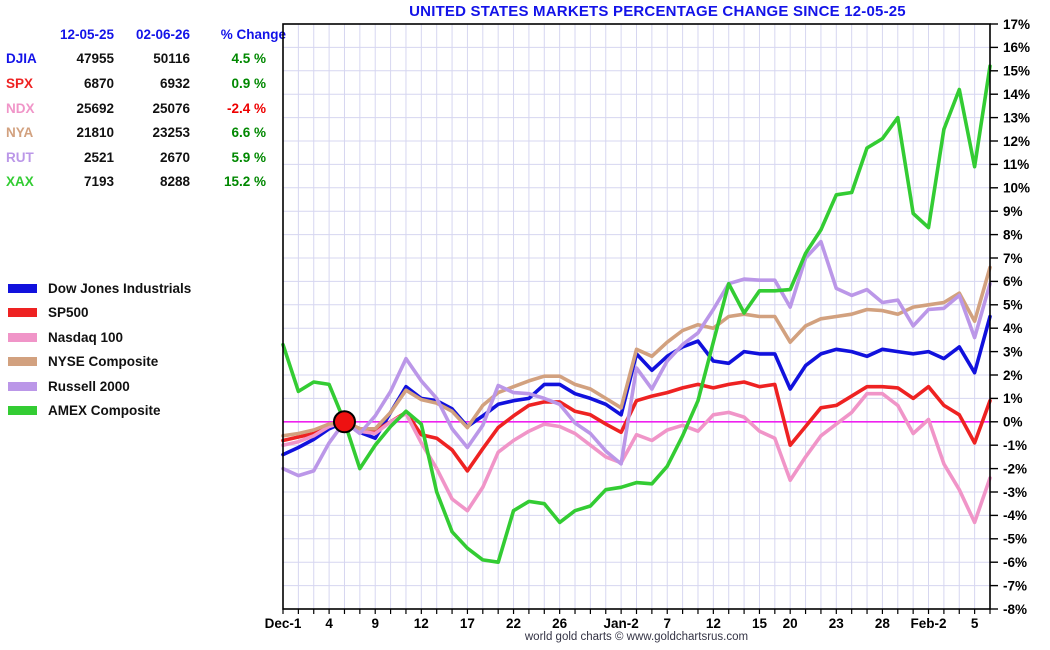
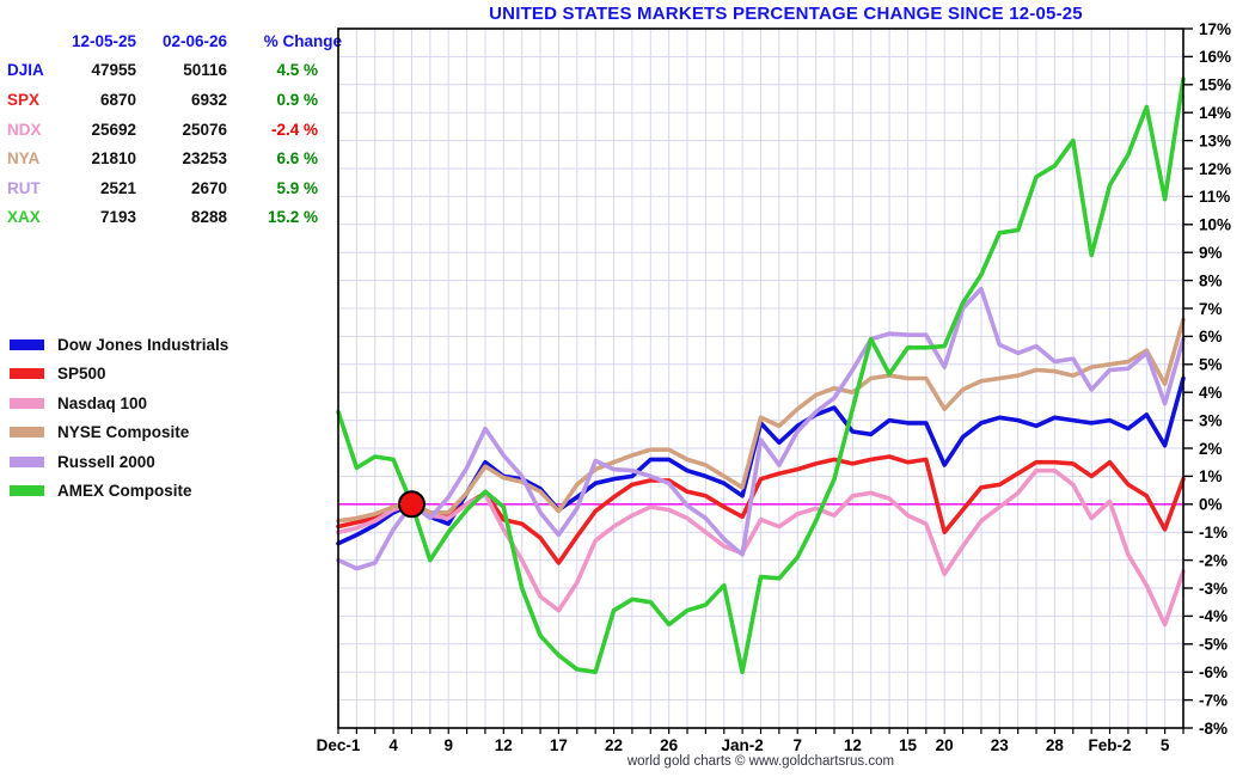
AMEX Composite/Jan-2: -2.8% -> -6.0%
AMEX Composite/Feb-2: 8.3% -> 11.4%
